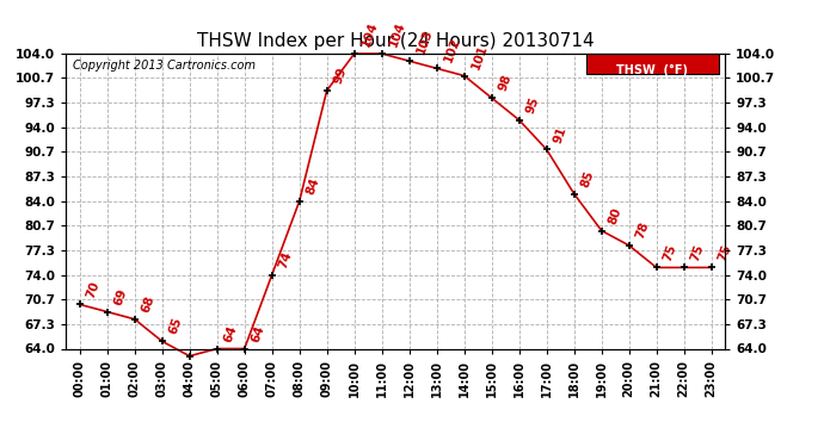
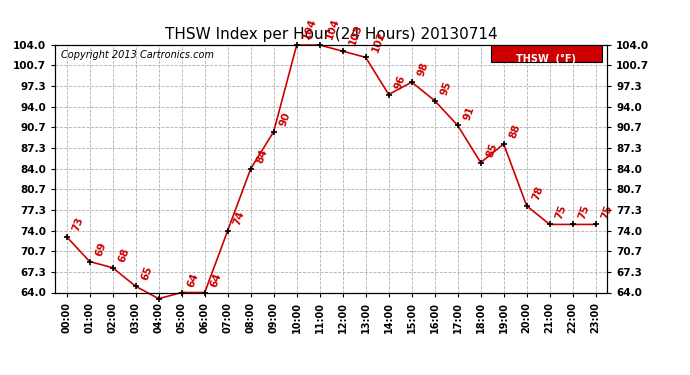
00:00: 70 -> 73
09:00: 99 -> 90
14:00: 101 -> 96
19:00: 80 -> 88
